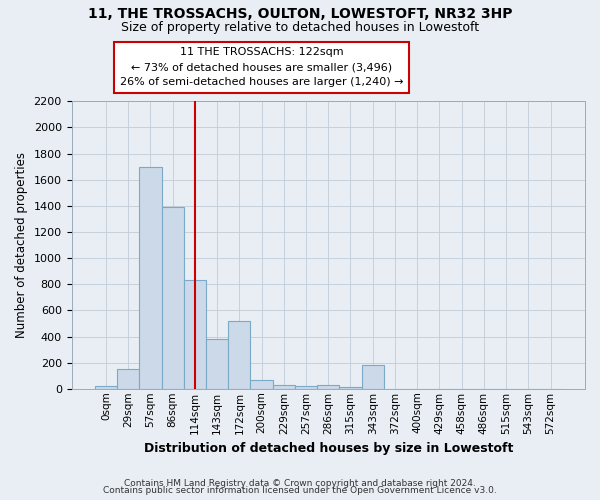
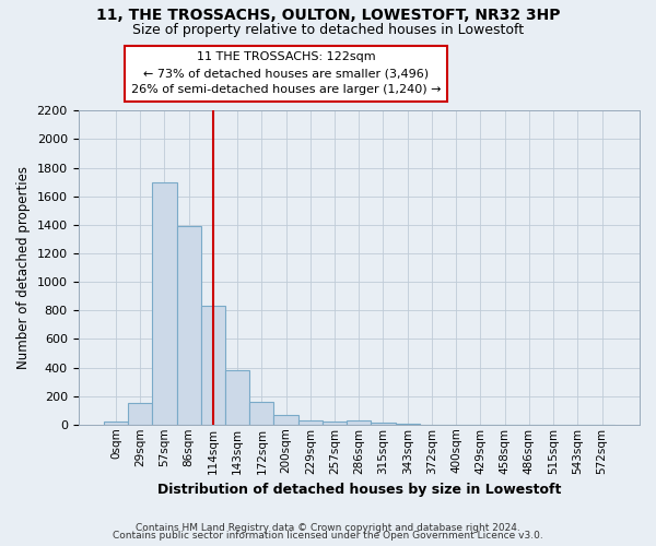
172sqm: 520 -> 160
343sqm: 180 -> 0
